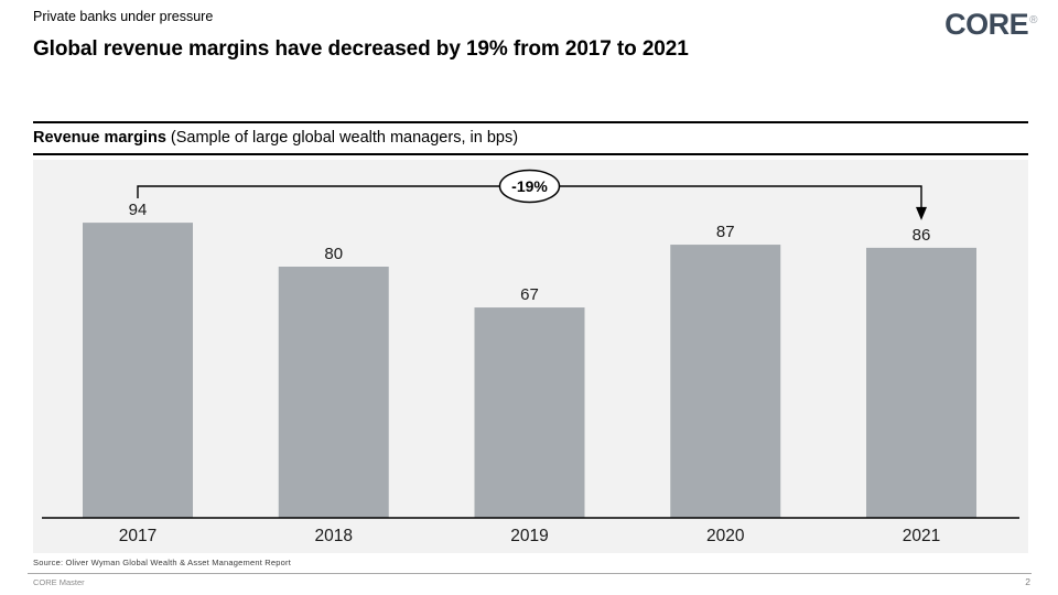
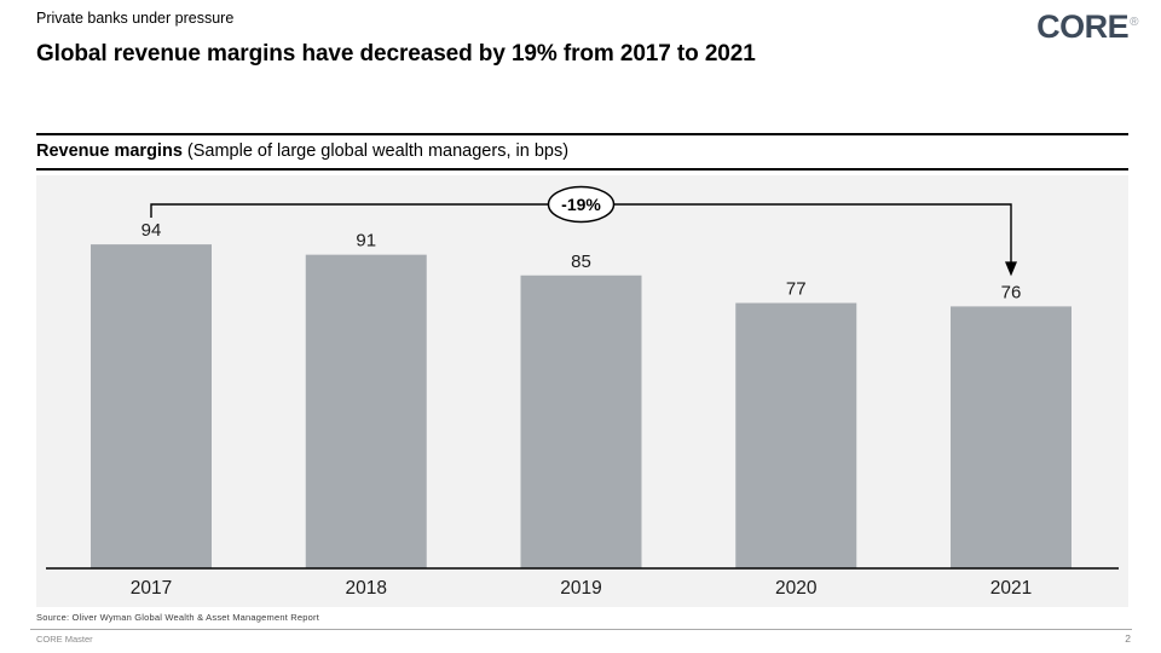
2018: 80 -> 91
2019: 67 -> 85
2020: 87 -> 77
2021: 86 -> 76
